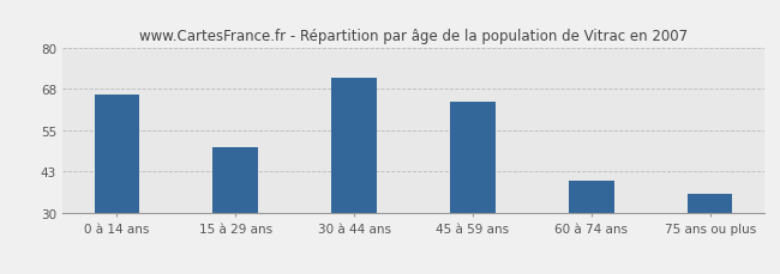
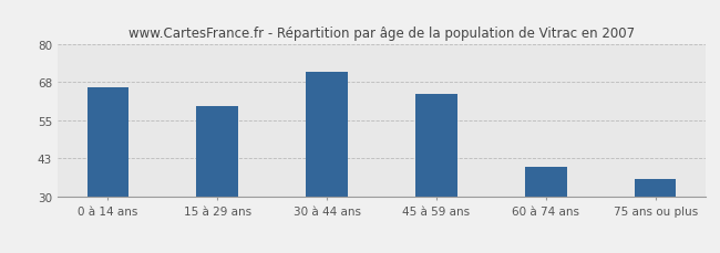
15 à 29 ans: 50 -> 60
